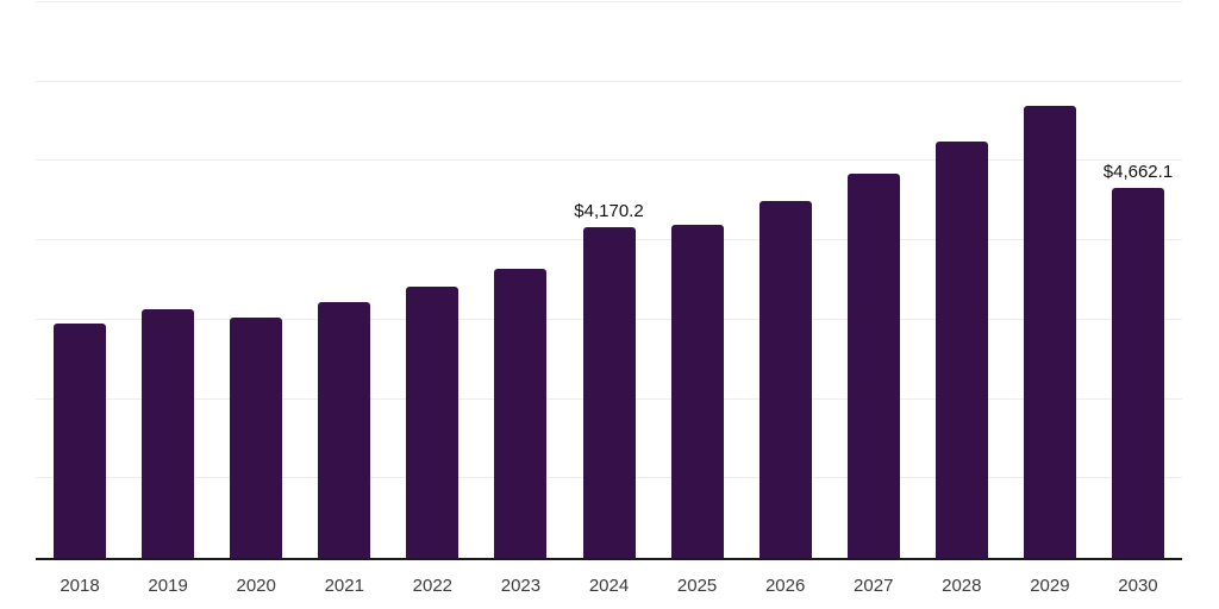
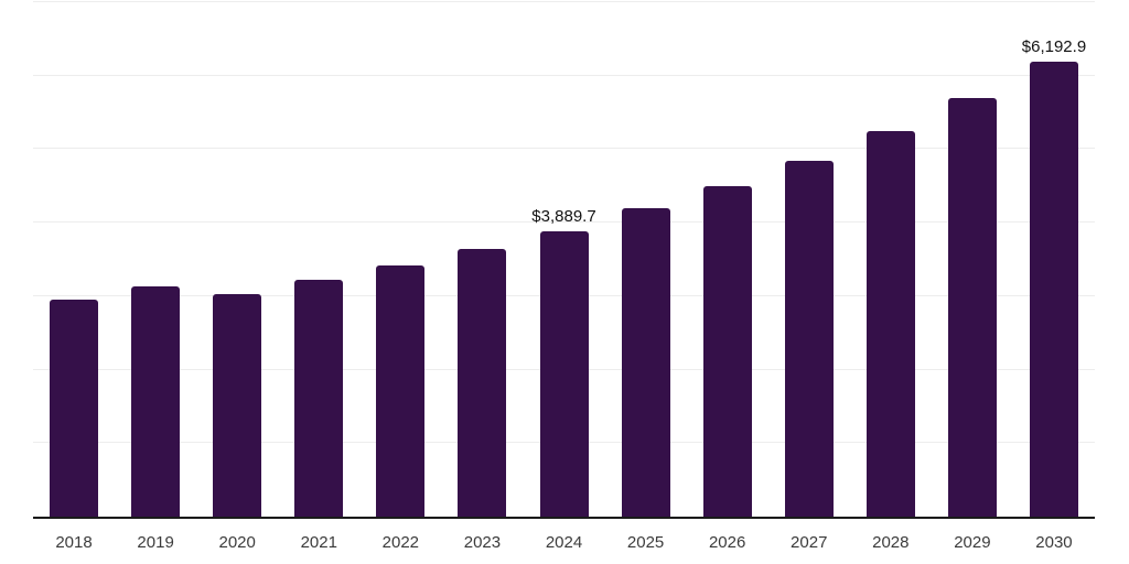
2024: $4,170.2 -> $3,889.7
2030: $4,662.1 -> $6,192.9
